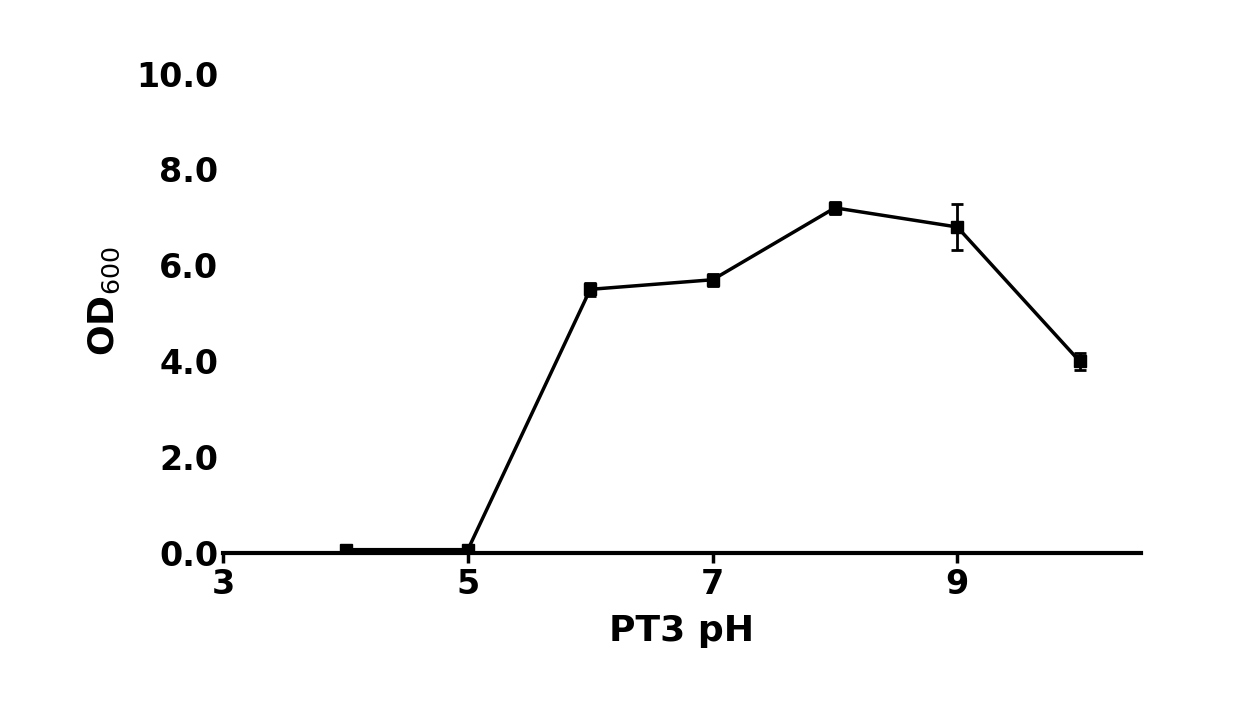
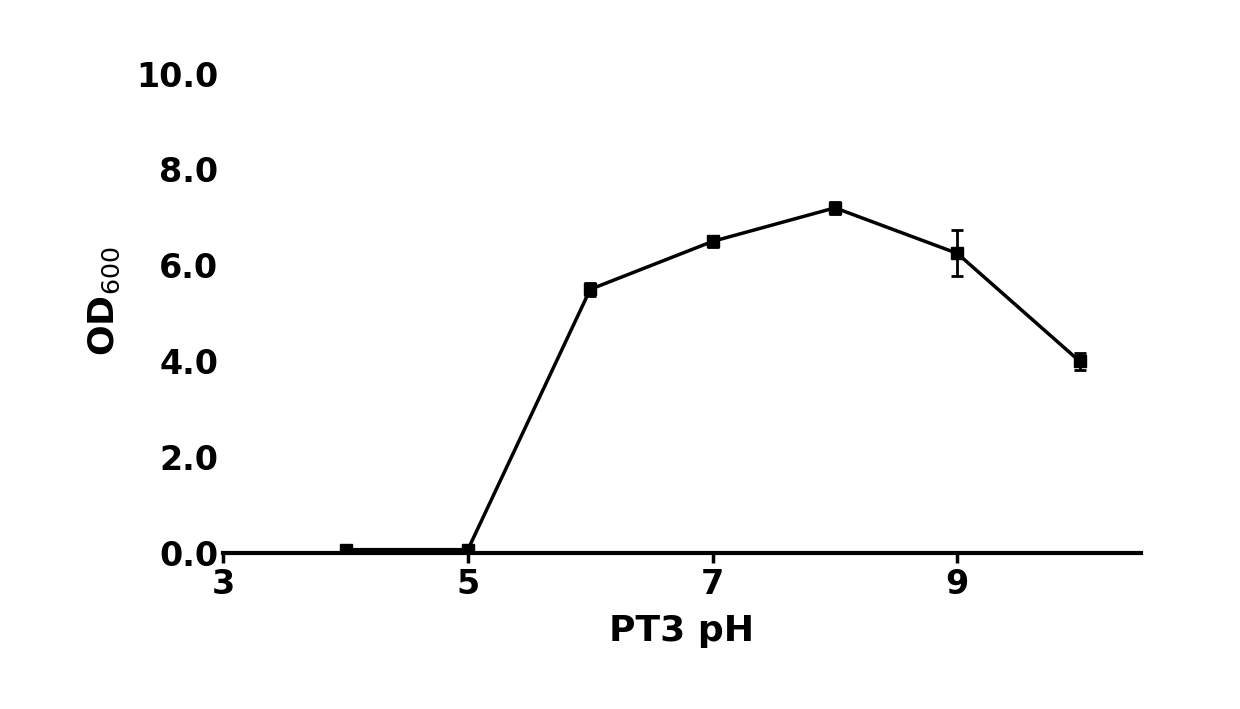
7: 5.70 -> 6.50
9: 6.80 -> 6.25
